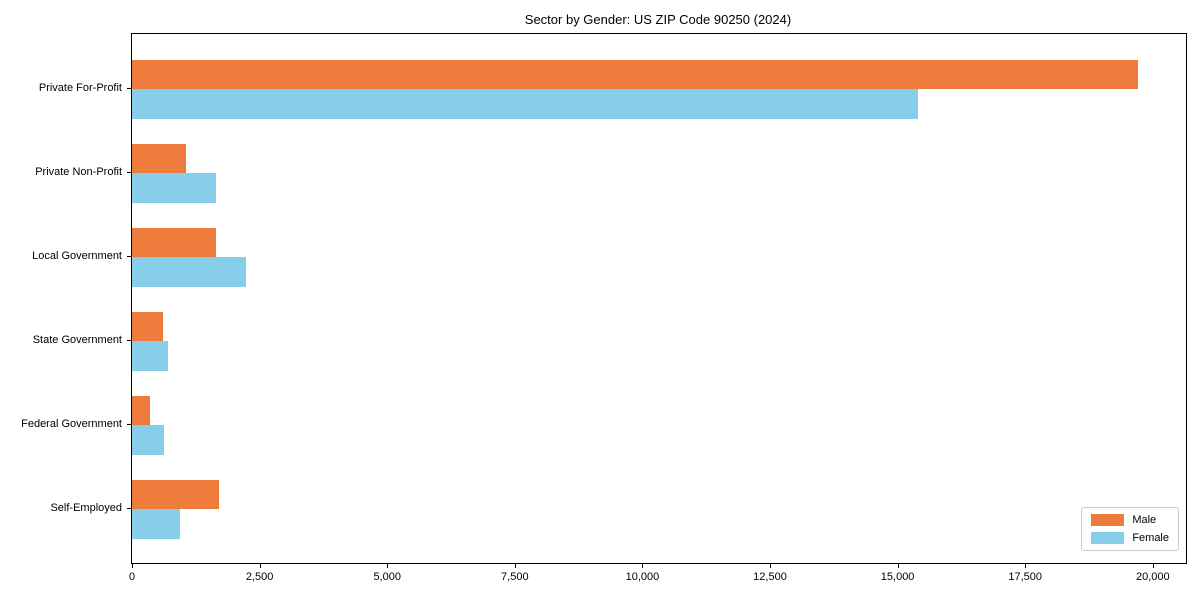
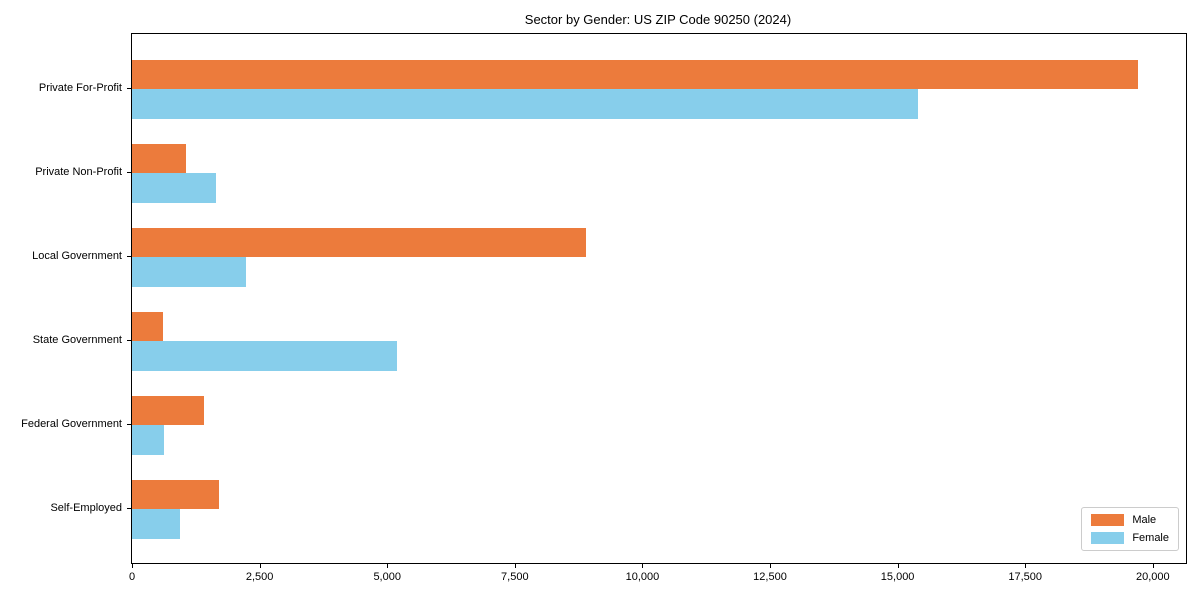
Male/Local Government: 1600 -> 8900
Female/State Government: 700 -> 5200
Male/Federal Government: 400 -> 1400
